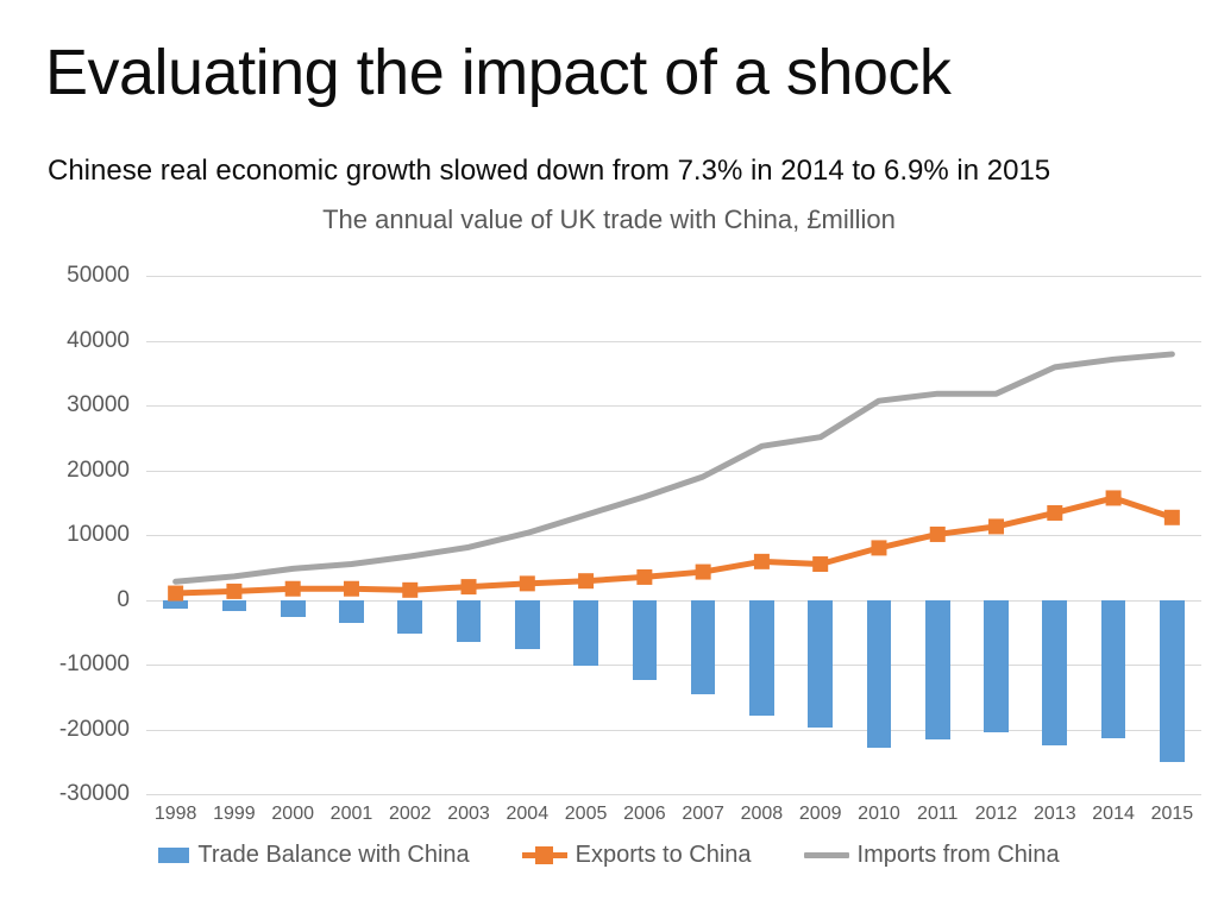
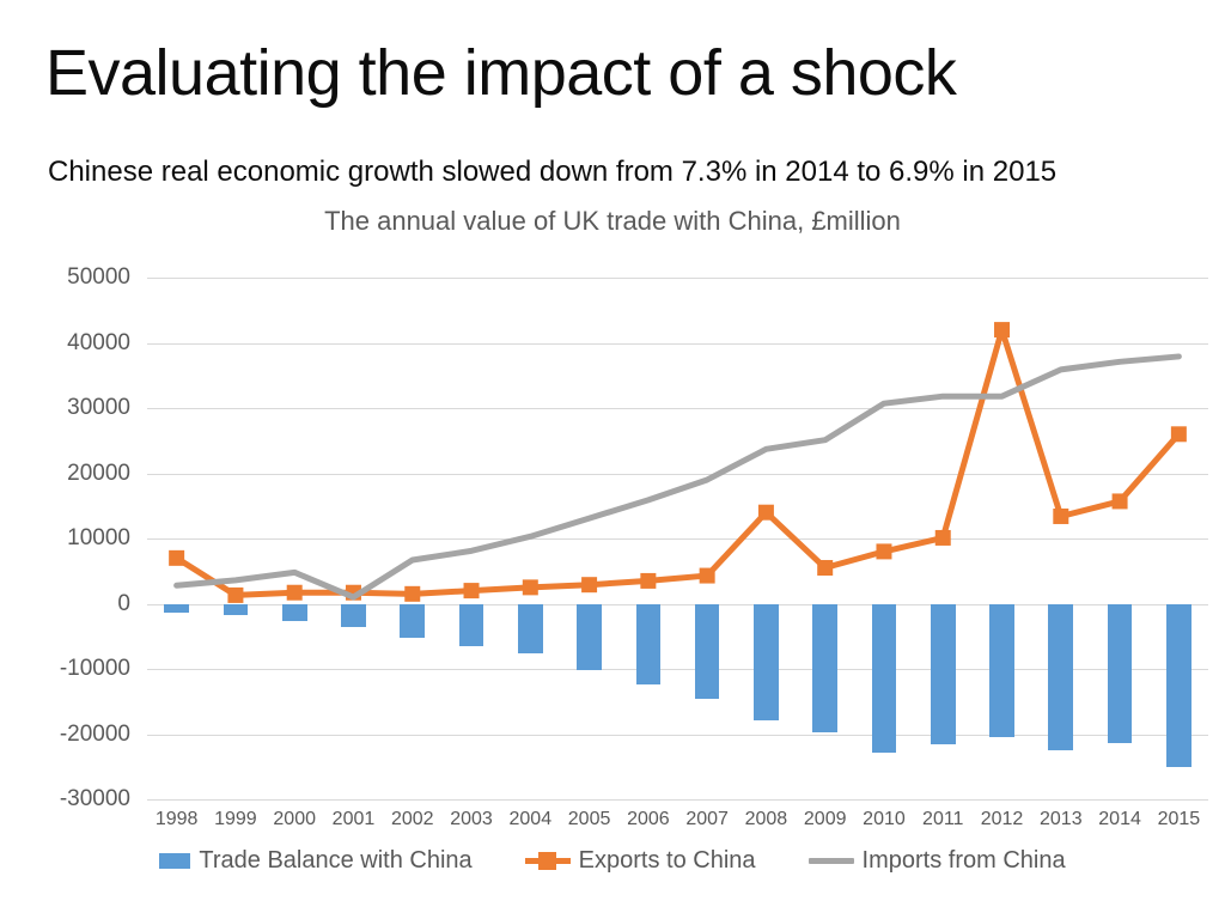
Exports to China/1998: 1000 -> 7000
Imports from China/2001: 6000 -> 1000
Exports to China/2008: 6000 -> 14000
Exports to China/2012: 11000 -> 42000
Exports to China/2015: 13000 -> 26000
